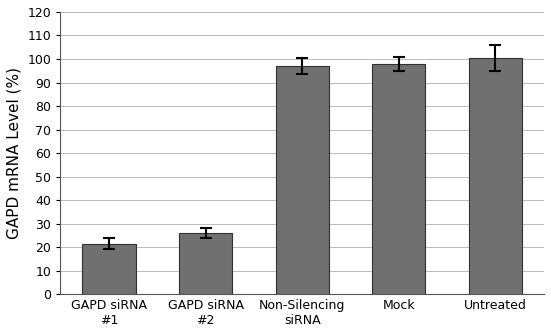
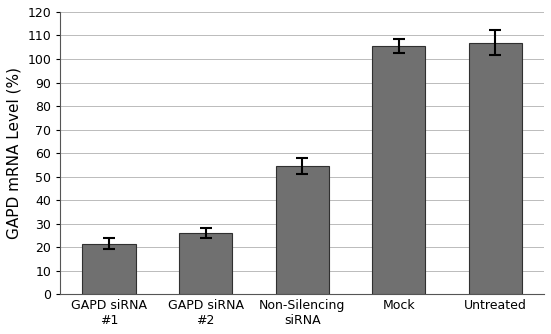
Non-Silencing siRNA: 97.0 -> 54.5
Mock: 98.0 -> 105.5
Untreated: 100.5 -> 107.0
